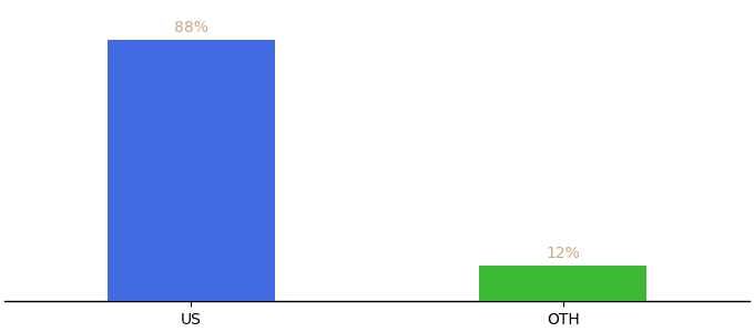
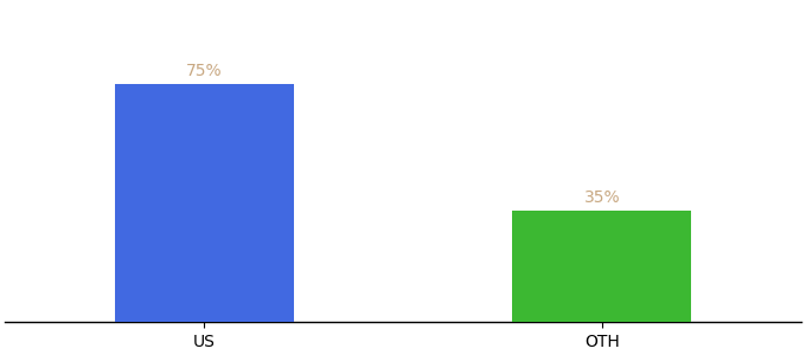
US: 88% -> 75%
OTH: 12% -> 35%
